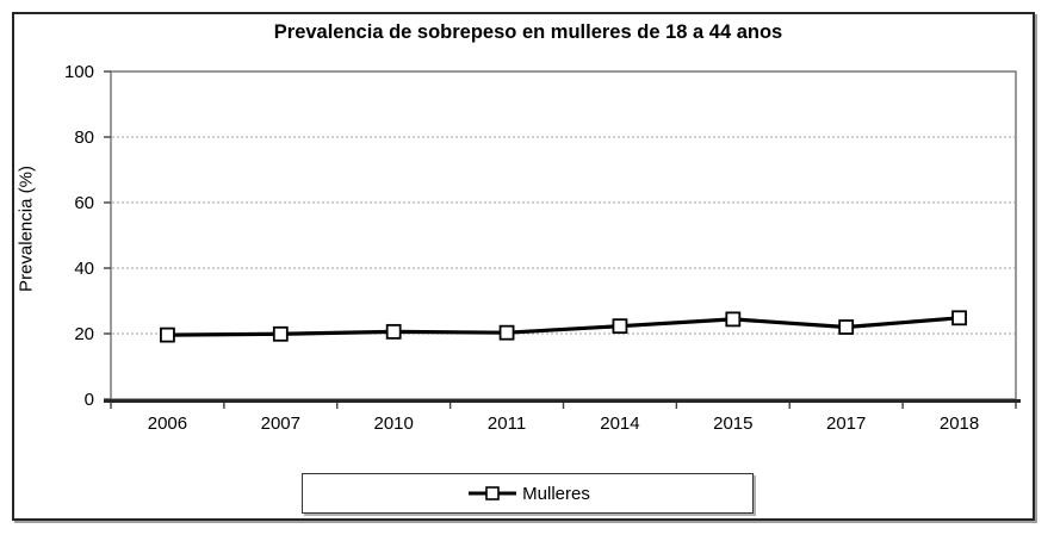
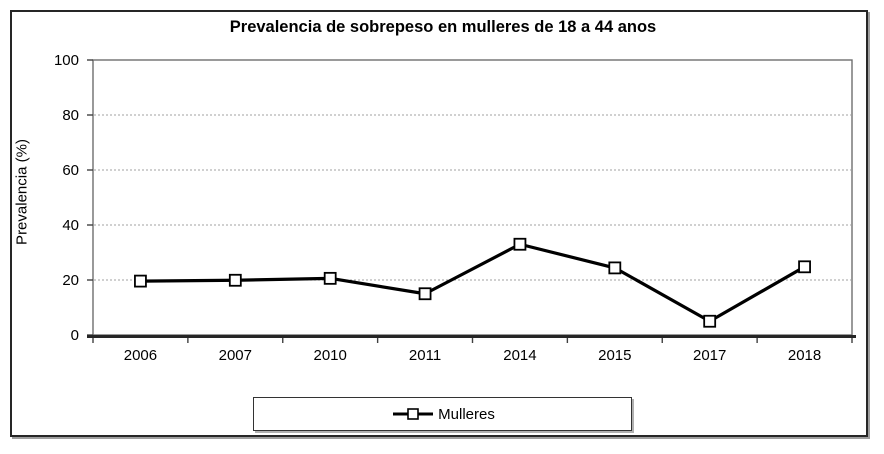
2011: 20 -> 15
2014: 22 -> 33
2017: 22 -> 5
